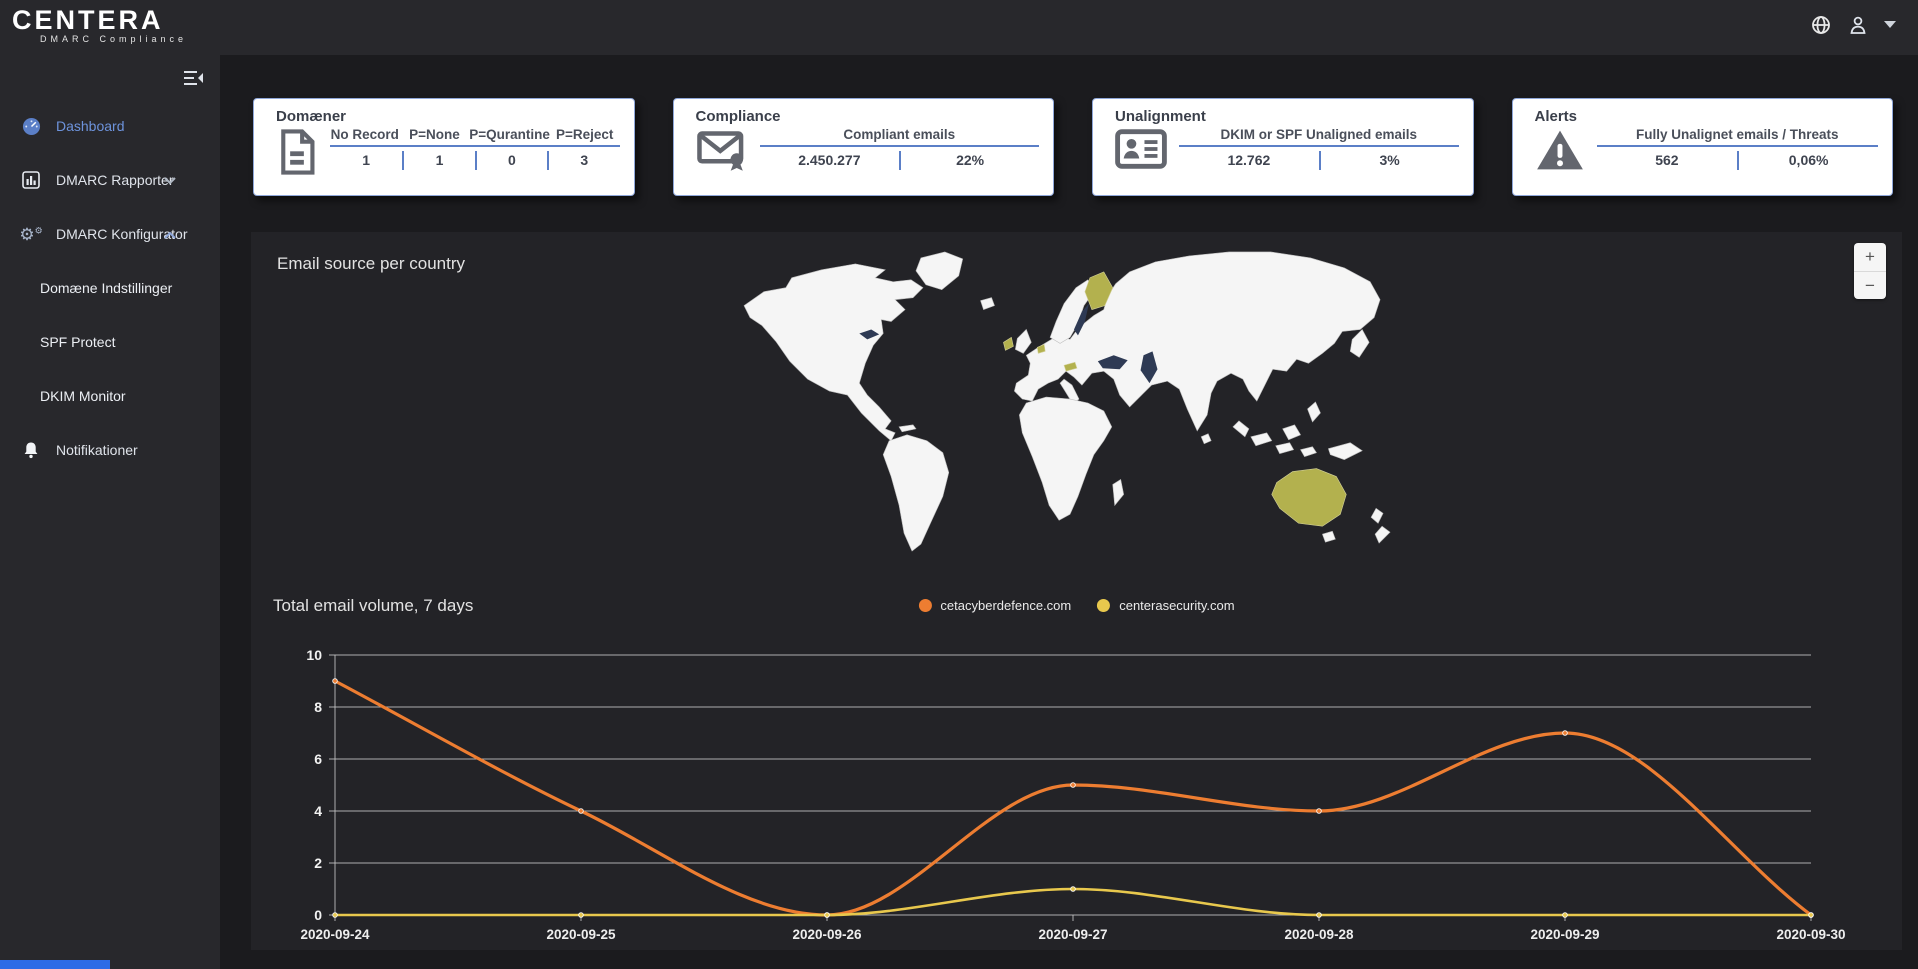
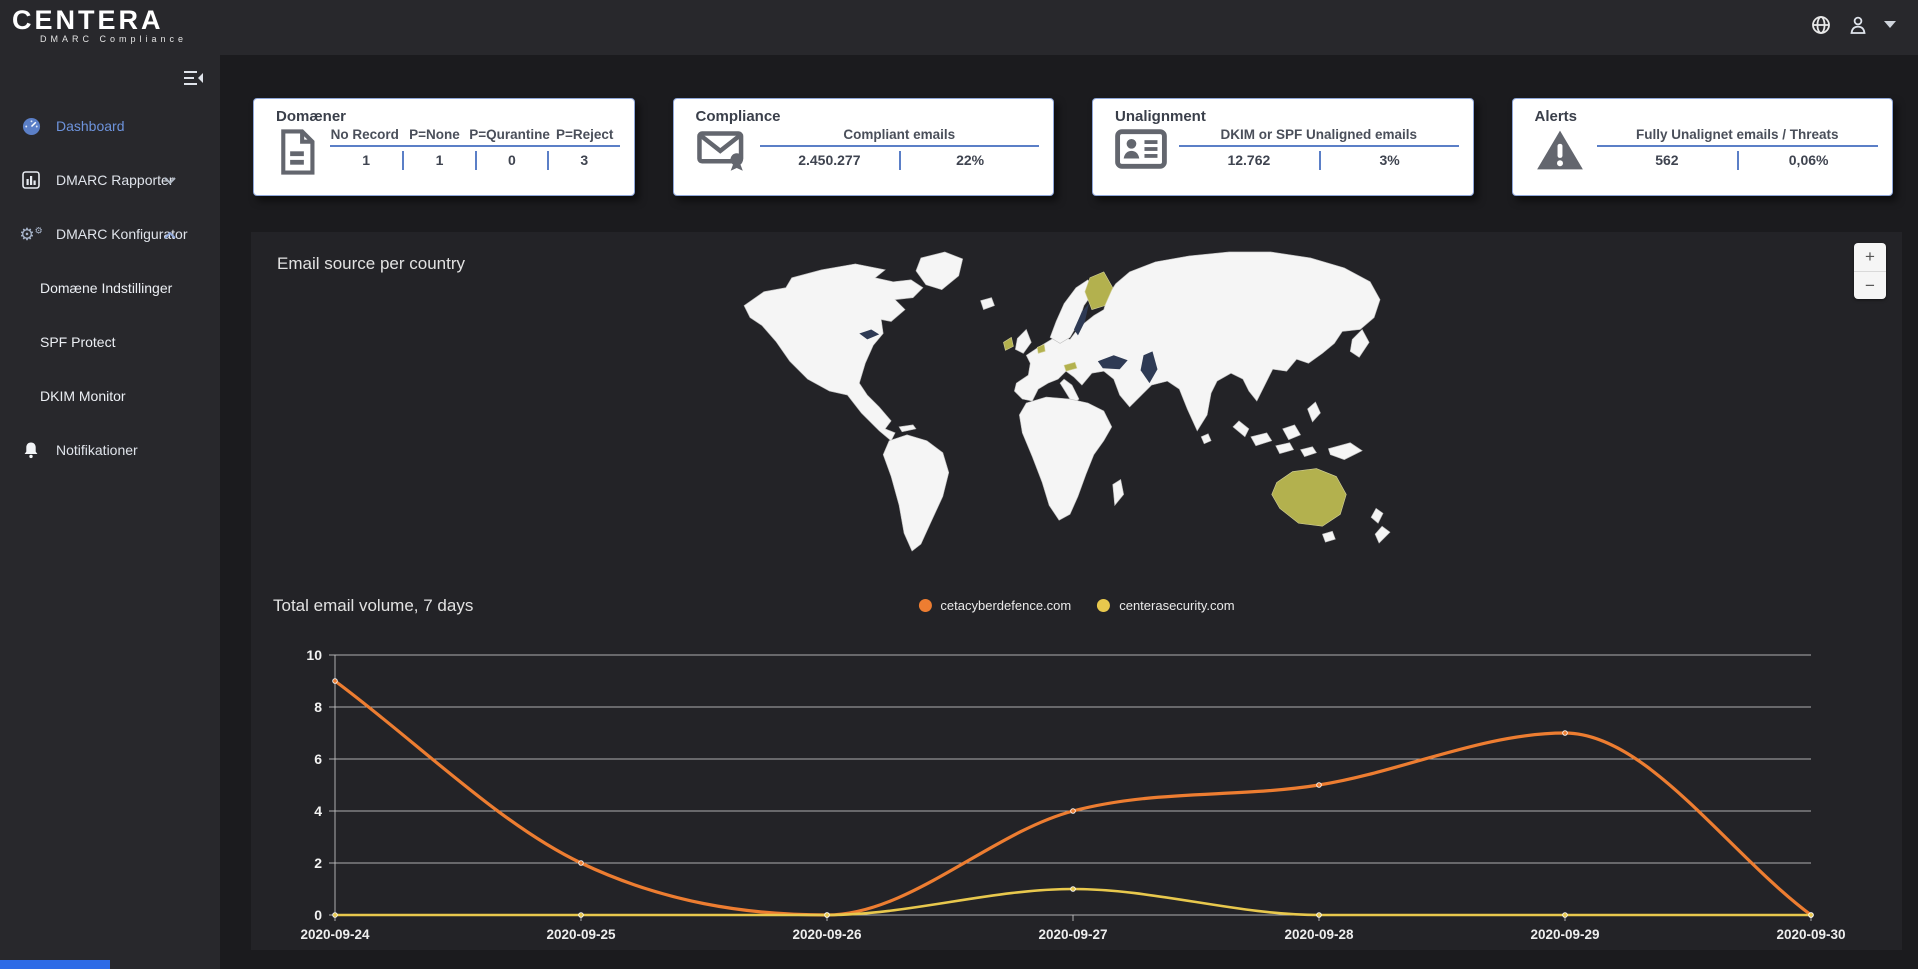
cetacyberdefence.com/2020-09-25: 4 -> 2
cetacyberdefence.com/2020-09-27: 5 -> 4
cetacyberdefence.com/2020-09-28: 4 -> 5
